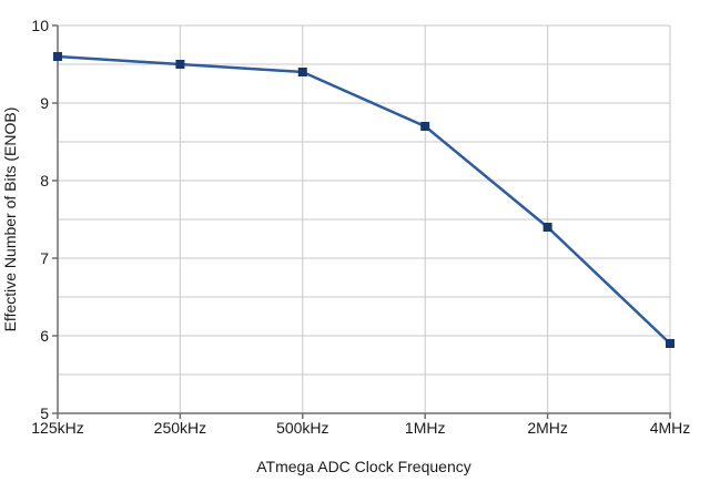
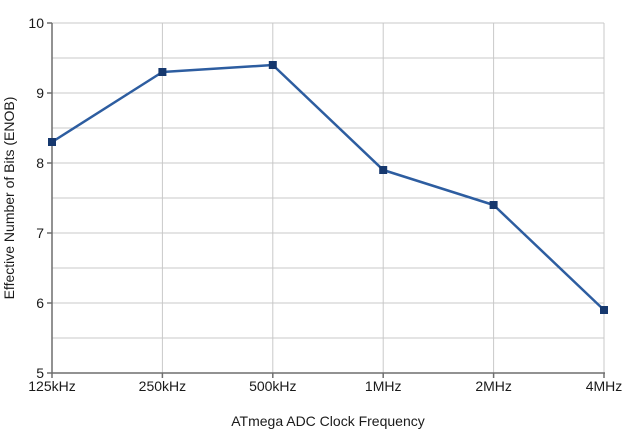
125kHz: 9.6 -> 8.3
250kHz: 9.5 -> 9.3
1MHz: 8.7 -> 7.9
